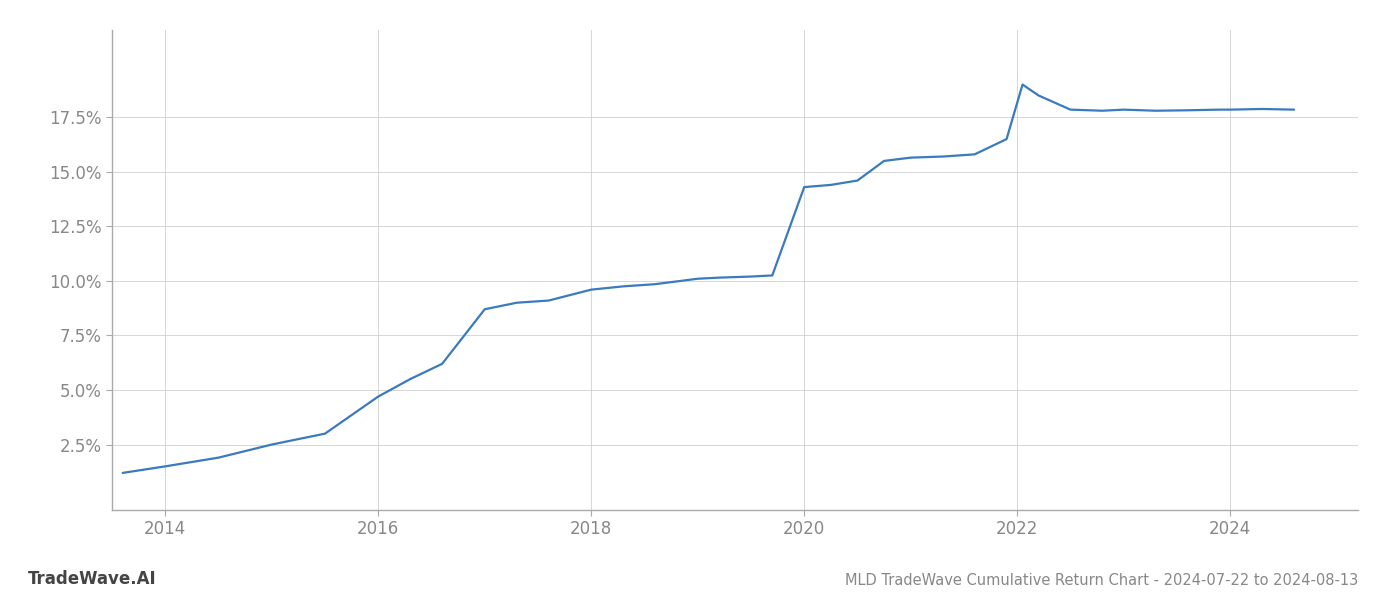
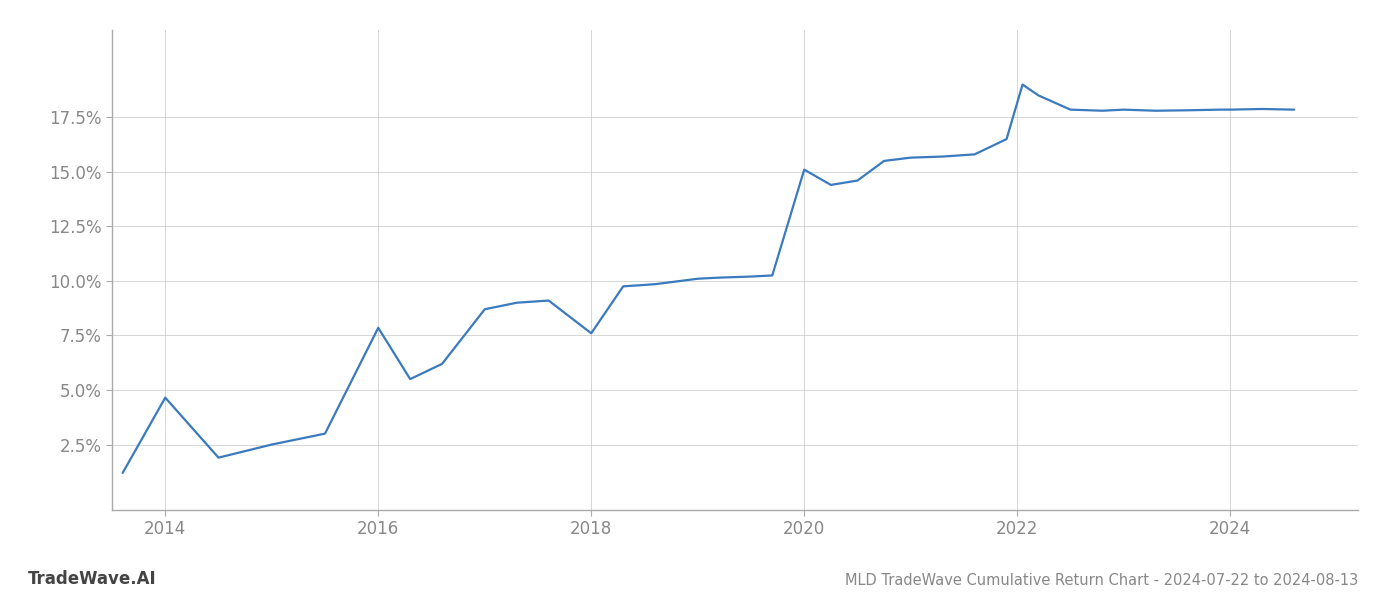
2014: 1.50% -> 4.65%
2016: 4.70% -> 7.85%
2018: 9.60% -> 7.60%
2020: 14.30% -> 15.10%
